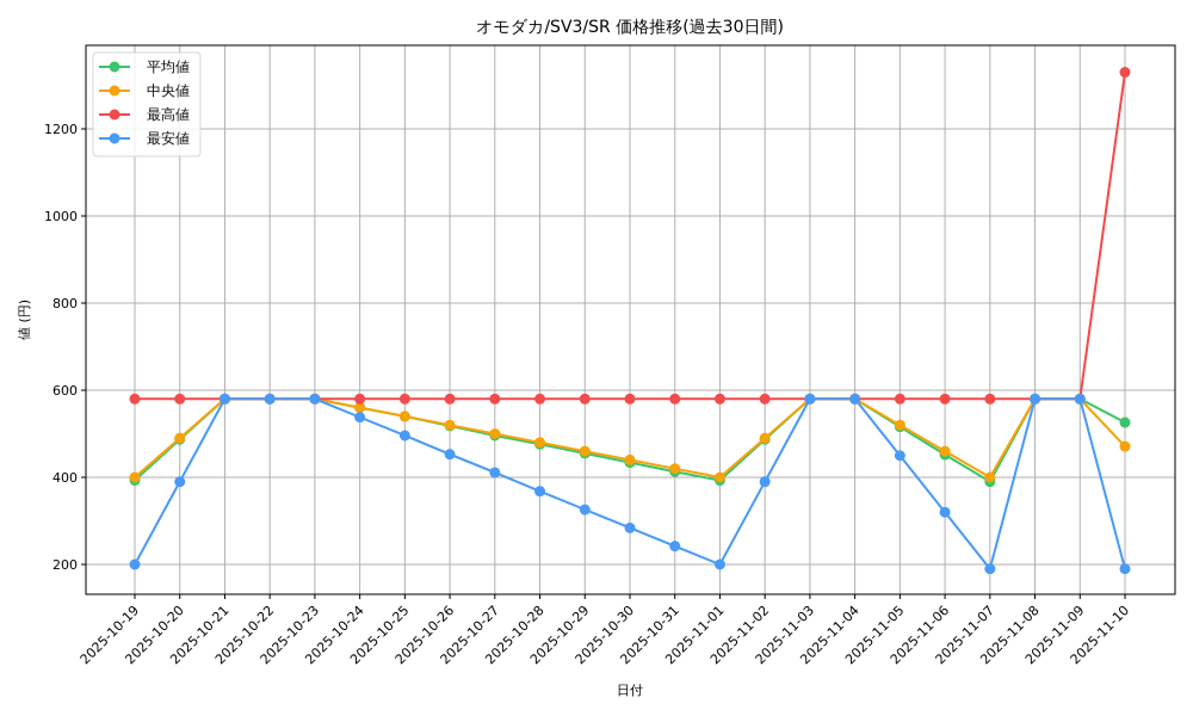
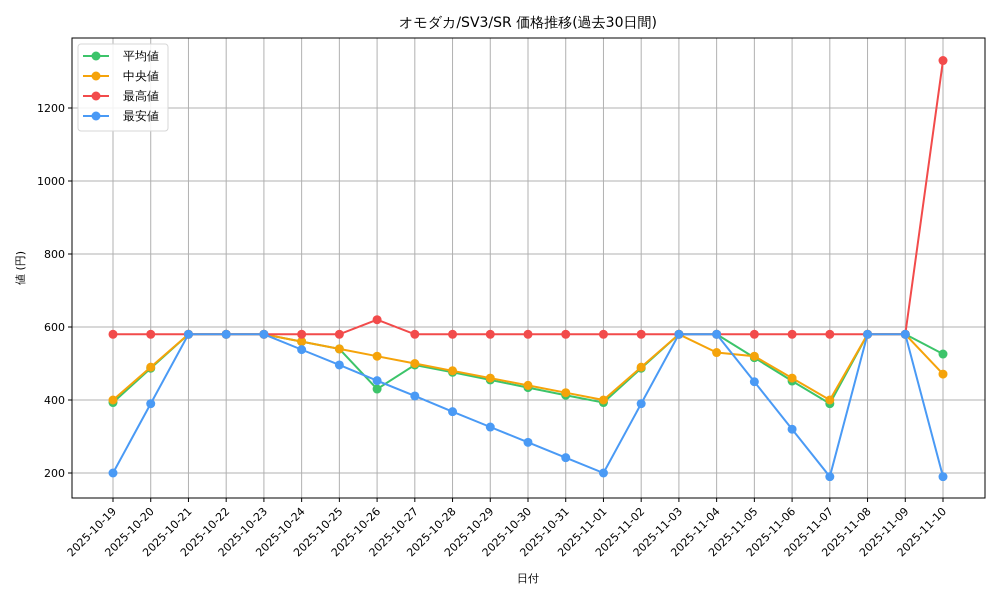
平均値/2025-10-26: 520 -> 430
最高値/2025-10-26: 580 -> 620
中央値/2025-11-04: 580 -> 530
